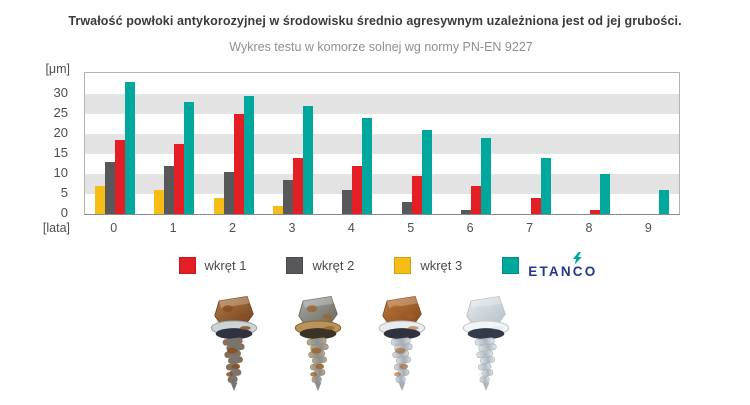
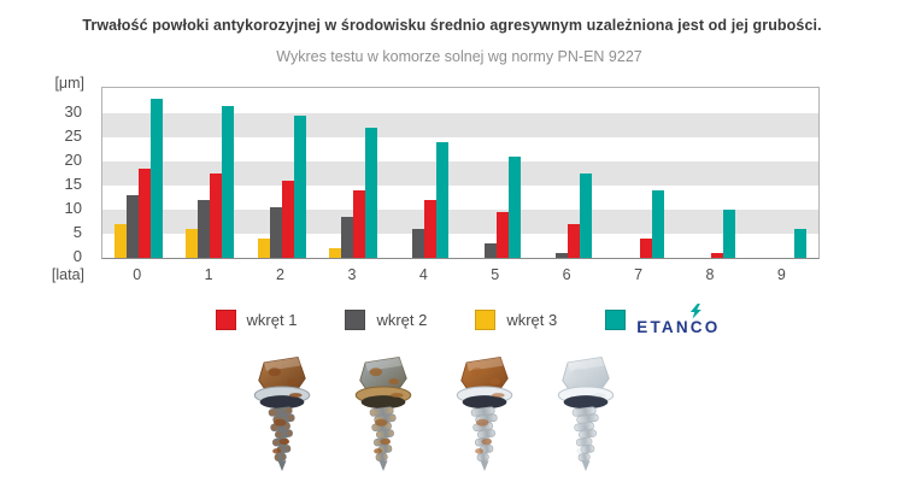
ETANCO/1: 28 -> 32
wkręt 1/2: 25 -> 16
ETANCO/6: 19 -> 18
